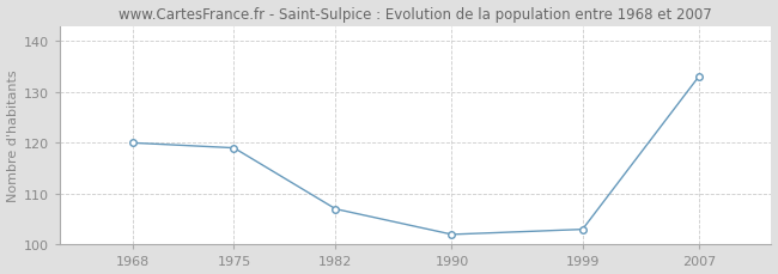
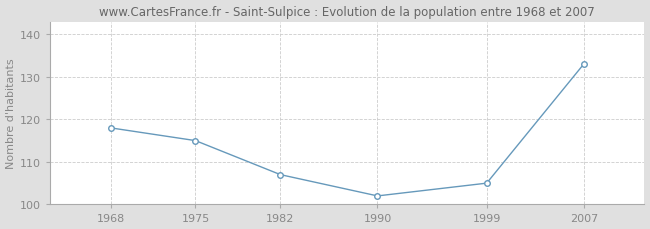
1968: 120 -> 118
1975: 119 -> 115
1999: 103 -> 105
